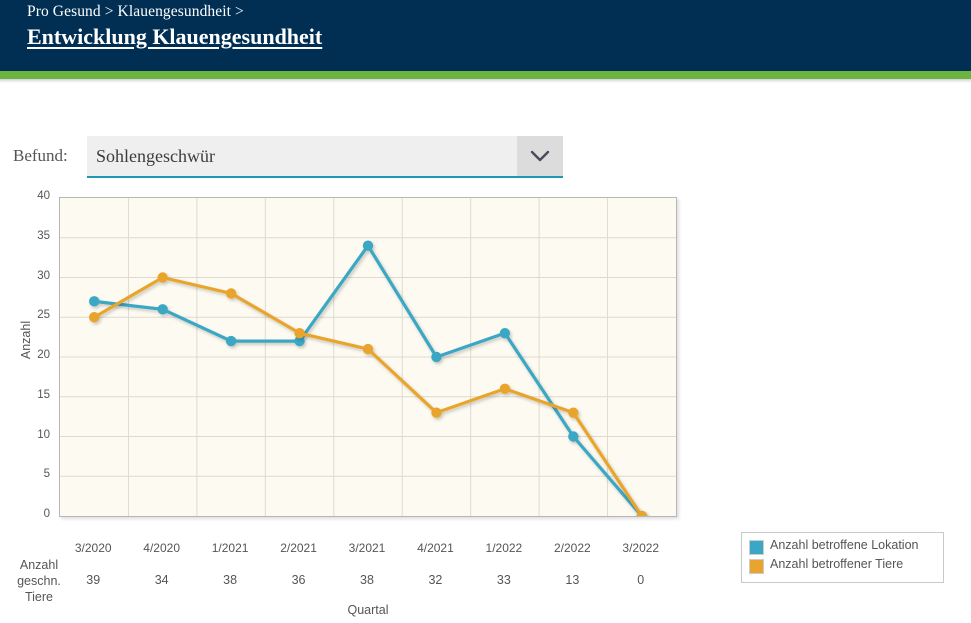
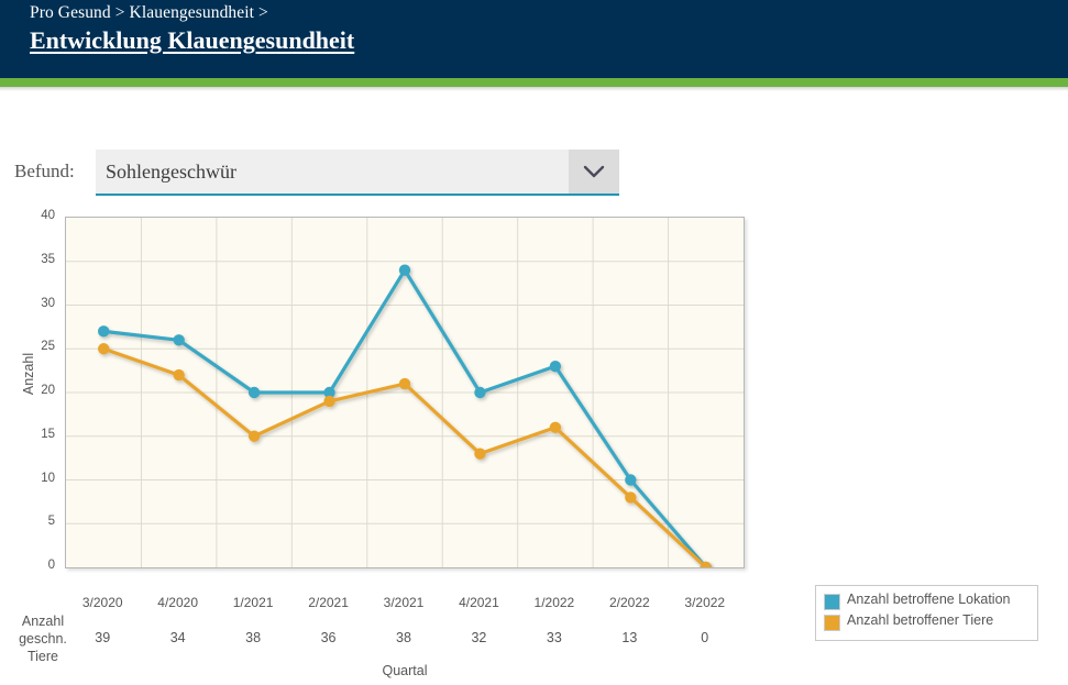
Anzahl betroffener Tiere/4/2020: 30 -> 22
Anzahl betroffene Lokation/1/2021: 22 -> 20
Anzahl betroffener Tiere/1/2021: 28 -> 15
Anzahl betroffene Lokation/2/2021: 22 -> 20
Anzahl betroffener Tiere/2/2021: 23 -> 19
Anzahl betroffener Tiere/2/2022: 13 -> 8
